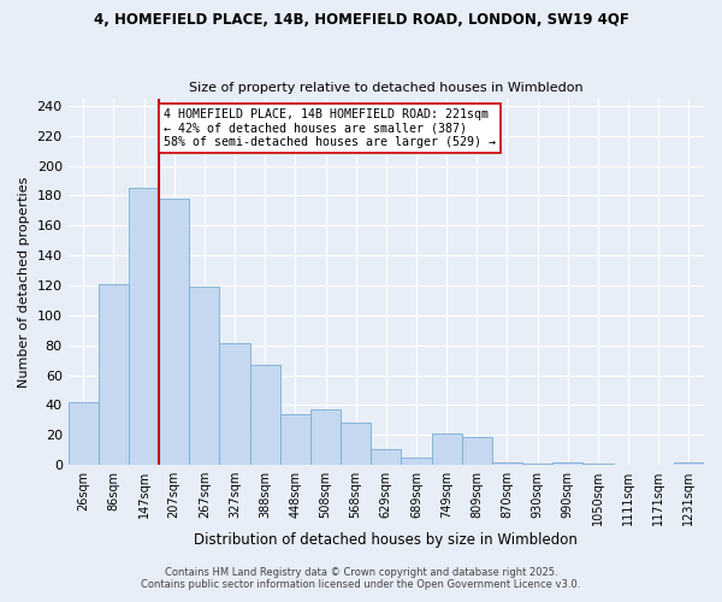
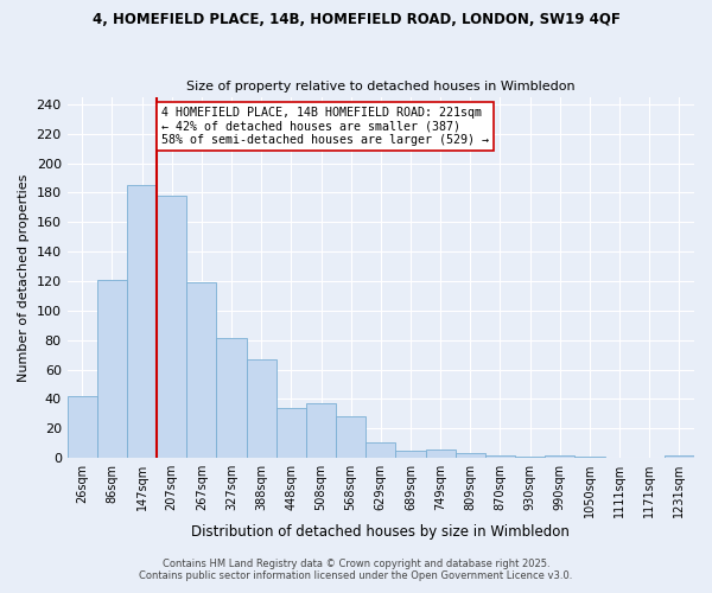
749sqm: 21 -> 6
809sqm: 19 -> 3
